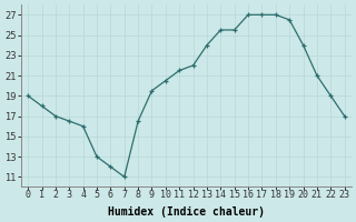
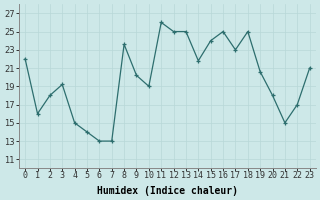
0: 19.0 -> 22.0
1: 18.0 -> 16.0
2: 17.0 -> 18.0
3: 16.5 -> 19.2
4: 16.0 -> 15.0
5: 13.0 -> 14.0
6: 12.0 -> 13.0
7: 11.0 -> 13.0
8: 16.5 -> 23.6
9: 19.5 -> 20.2
10: 20.5 -> 19.0
11: 21.5 -> 26.0
12: 22.0 -> 25.0
13: 24.0 -> 25.0
14: 25.5 -> 21.8
15: 25.5 -> 24.0
16: 27.0 -> 25.0
17: 27.0 -> 23.0
18: 27.0 -> 25.0
19: 26.5 -> 20.6
20: 24.0 -> 18.0
21: 21.0 -> 15.0
22: 19.0 -> 17.0
23: 17.0 -> 21.0
